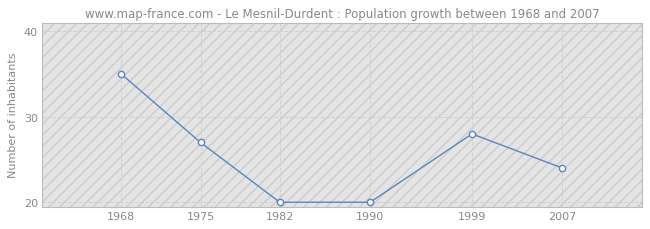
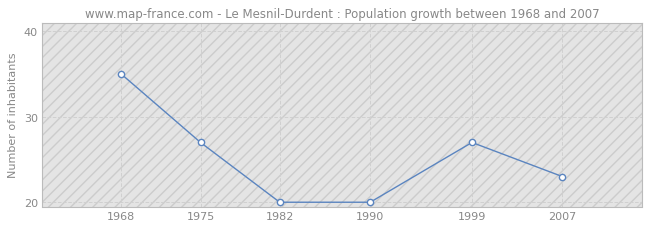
1999: 28 -> 27
2007: 24 -> 23
